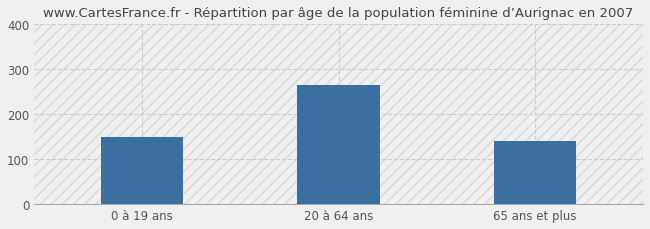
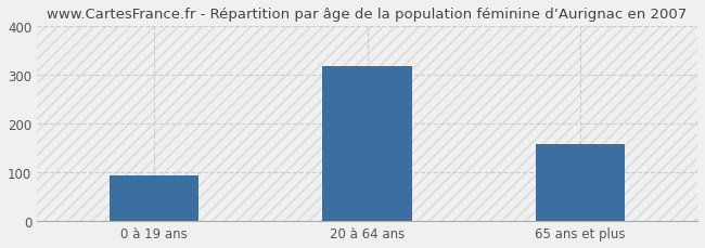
0 à 19 ans: 150 -> 93
20 à 64 ans: 265 -> 318
65 ans et plus: 140 -> 158
